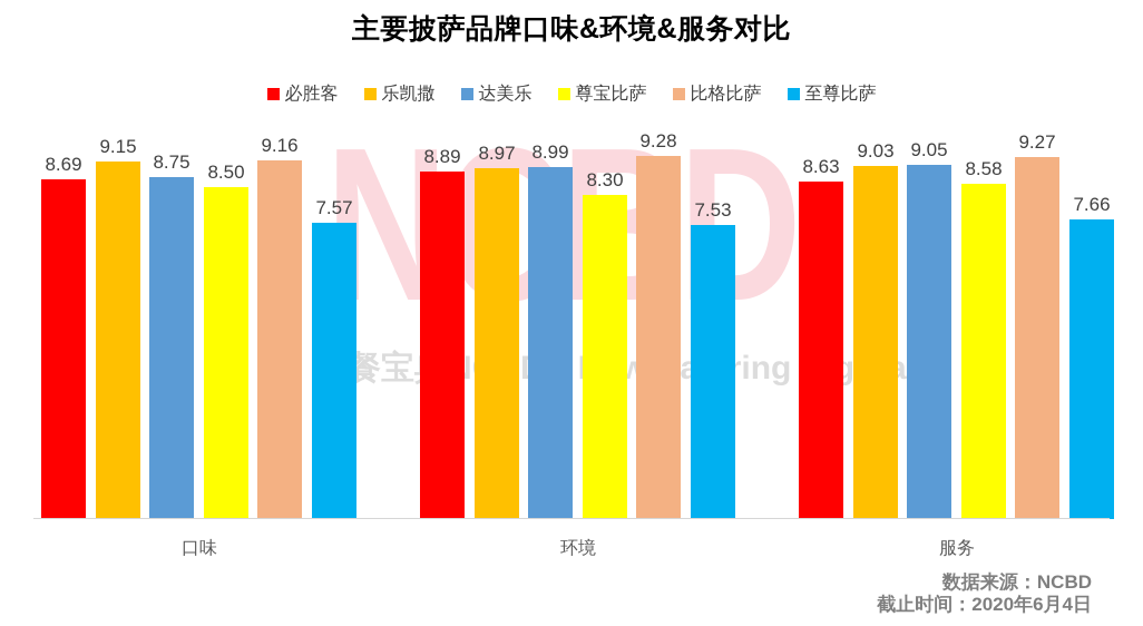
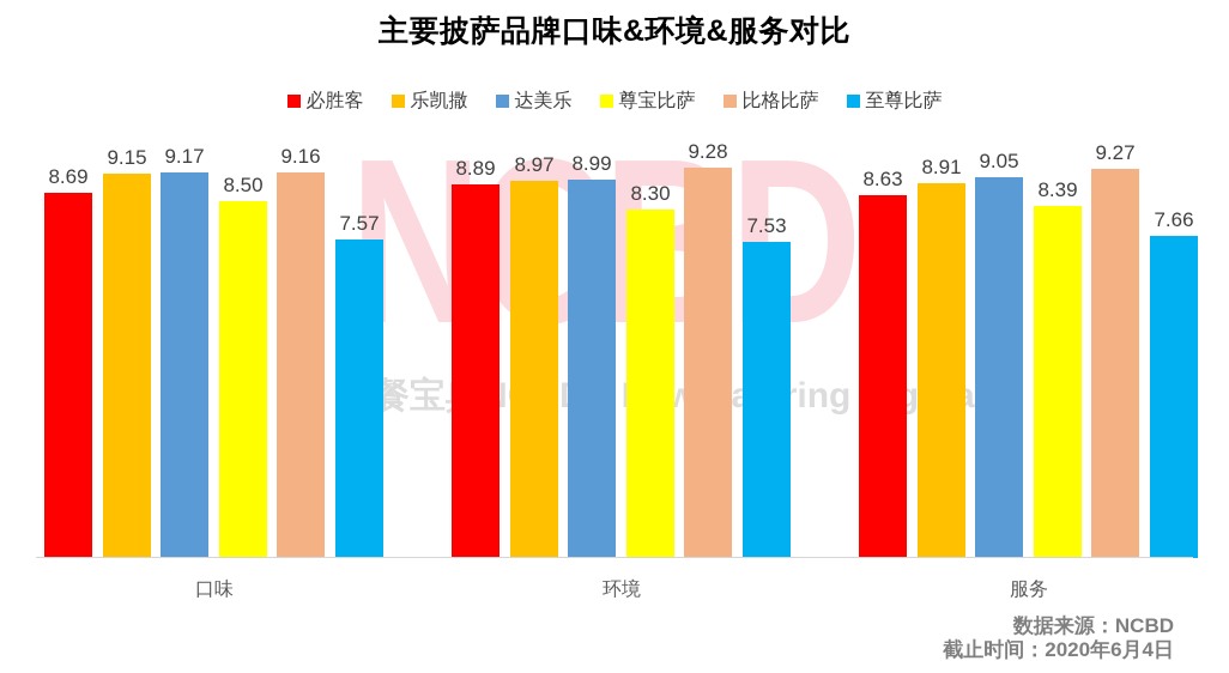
达美乐/口味: 8.75 -> 9.17
乐凯撒/服务: 9.03 -> 8.91
尊宝比萨/服务: 8.58 -> 8.39
